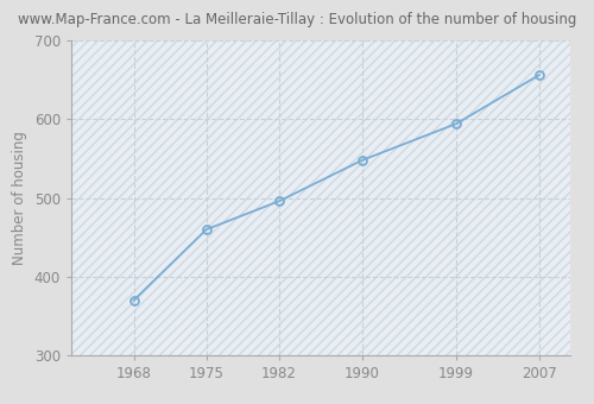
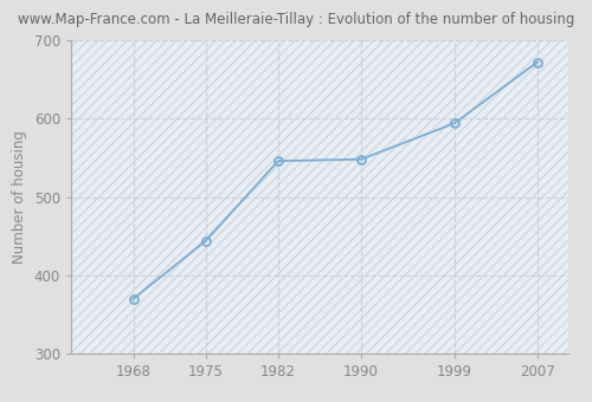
1975: 460 -> 444
1982: 496 -> 546
2007: 656 -> 672
